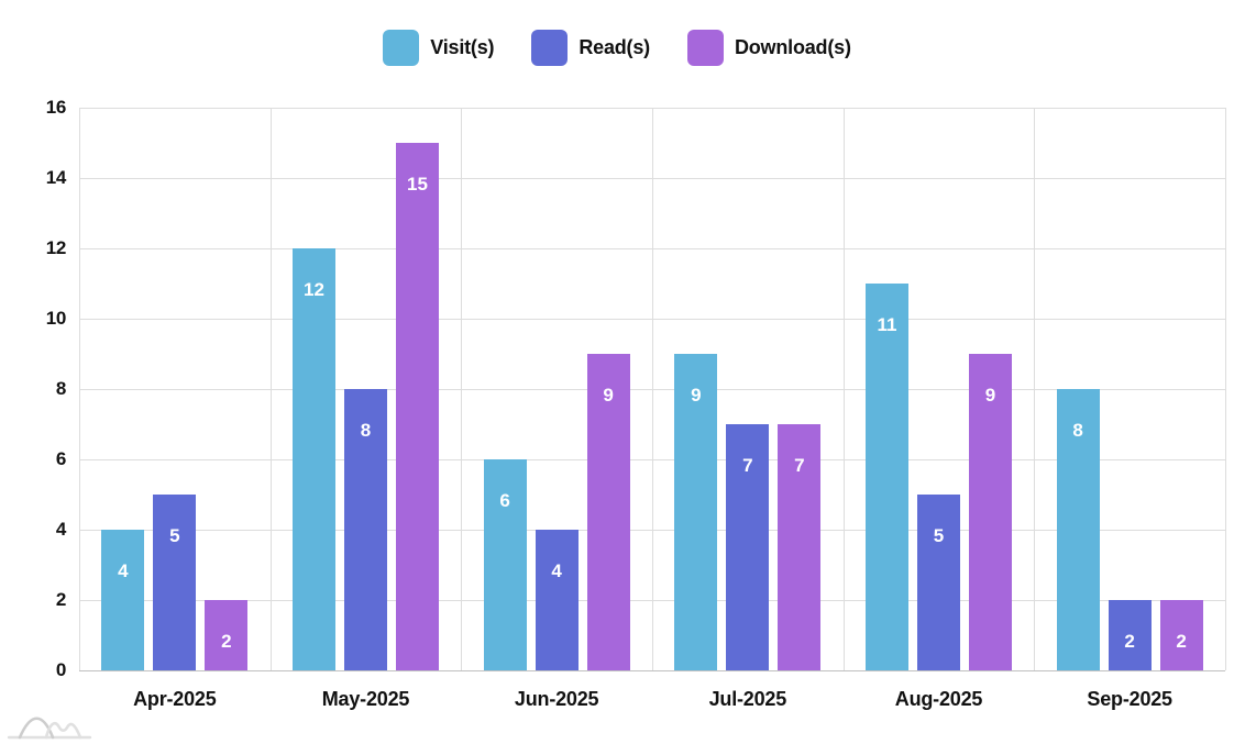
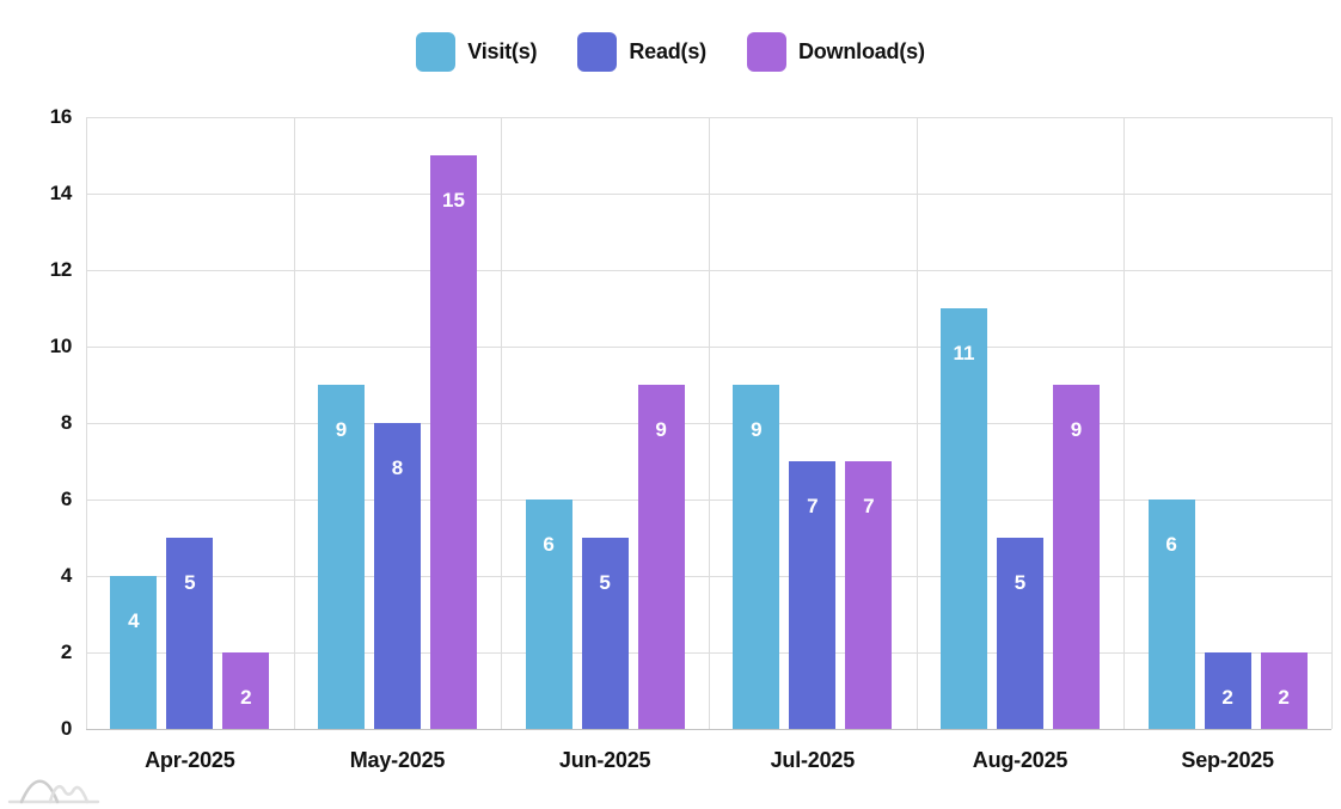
Visit(s)/May-2025: 12 -> 9
Read(s)/Jun-2025: 4 -> 5
Visit(s)/Sep-2025: 8 -> 6
